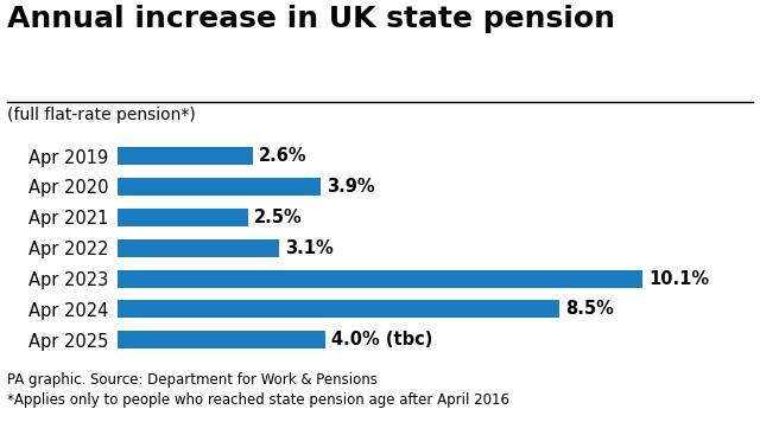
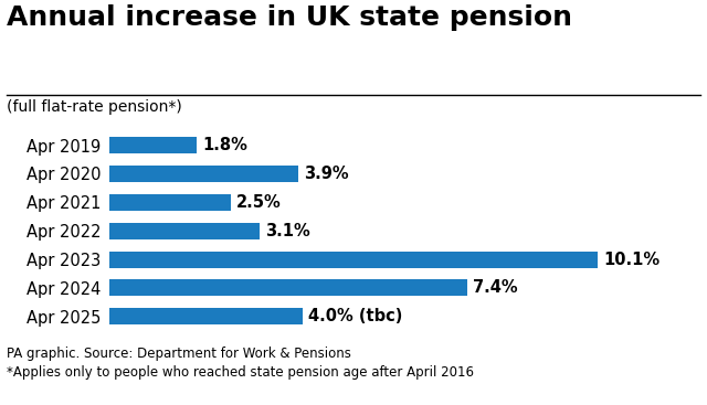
Apr 2019: 2.6% -> 1.8%
Apr 2024: 8.5% -> 7.4%
